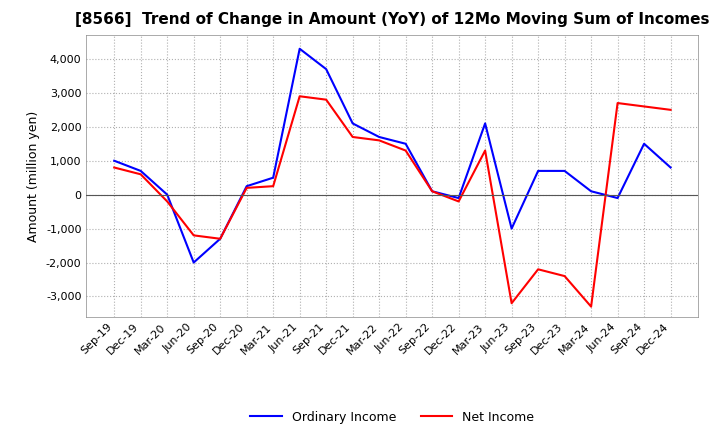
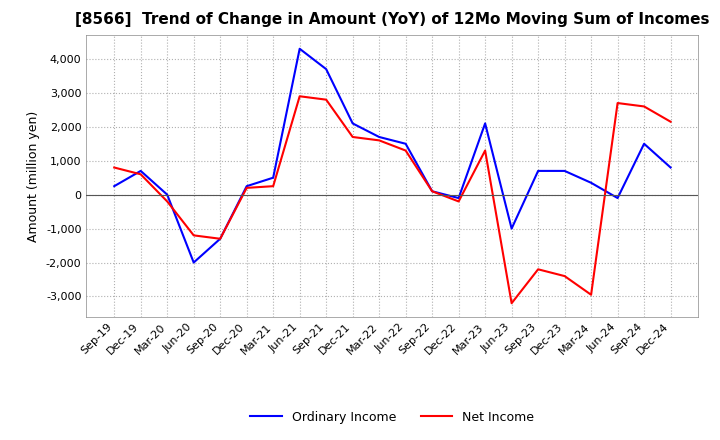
Ordinary Income/Sep-19: 1,000 -> 250
Ordinary Income/Mar-24: 100 -> 350
Net Income/Mar-24: -3,300 -> -2,950
Net Income/Dec-24: 2,500 -> 2,150
